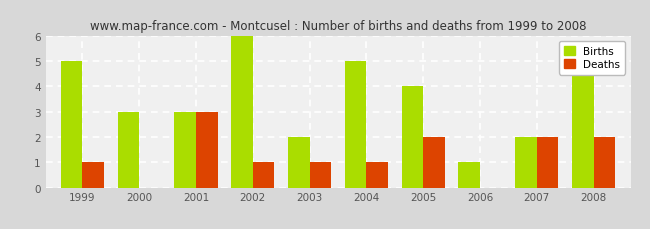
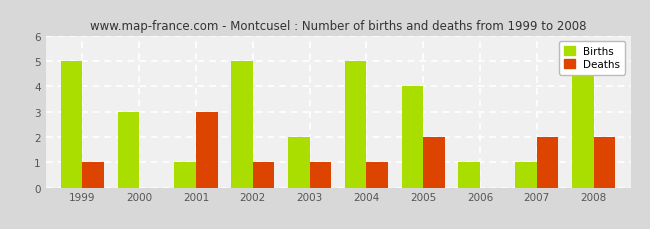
Births/2001: 3 -> 1
Births/2002: 6 -> 5
Births/2007: 2 -> 1
